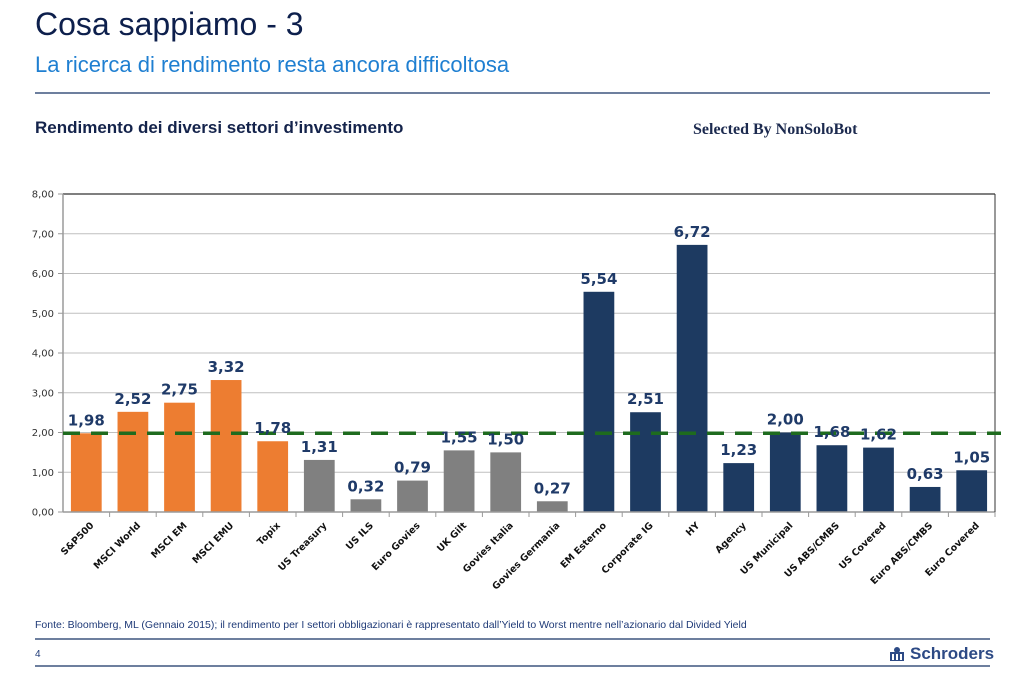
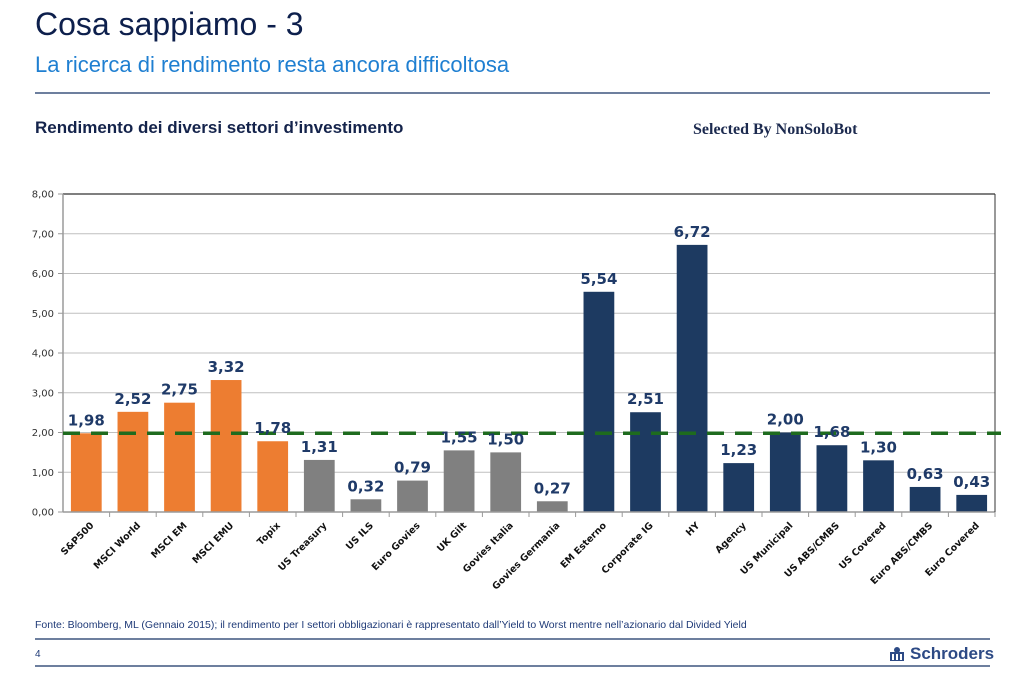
US Covered: 1,62 -> 1,30
Euro Covered: 1,05 -> 0,43
